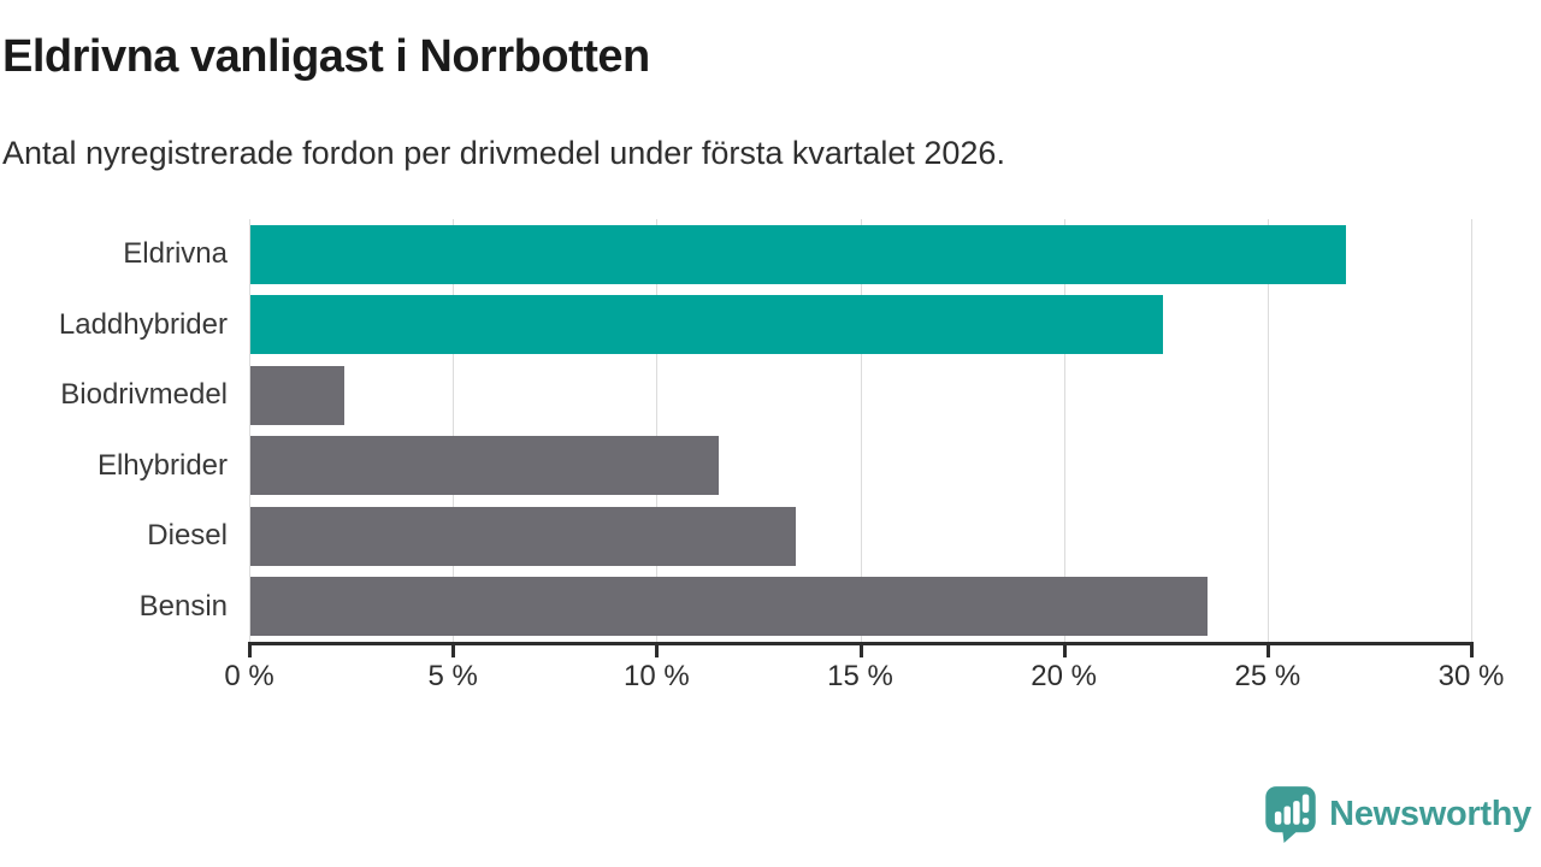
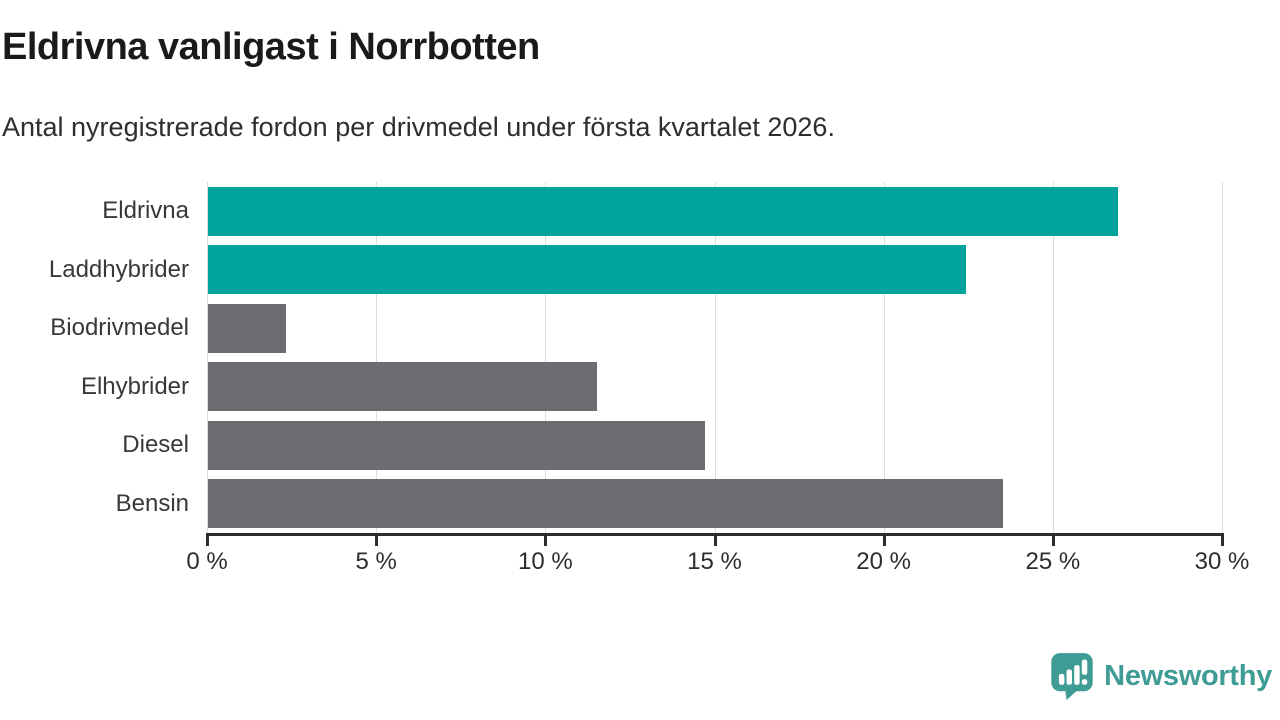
Diesel: 13.4% -> 14.7%
